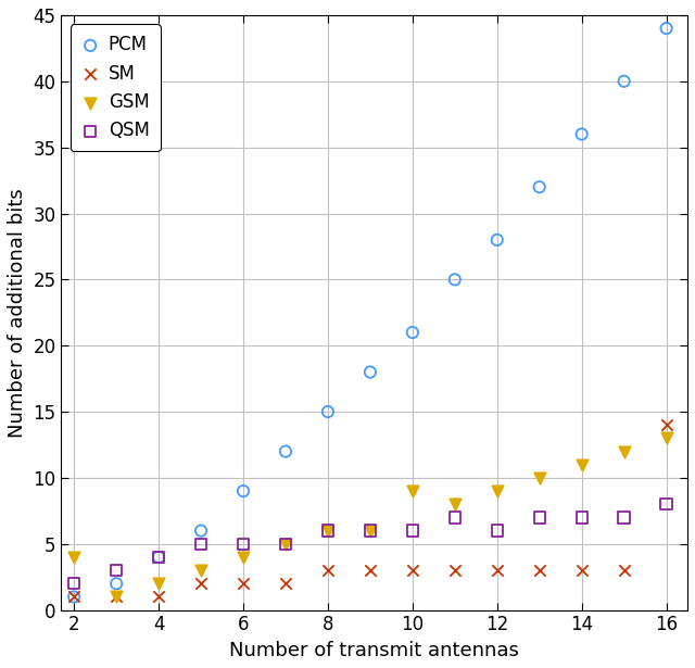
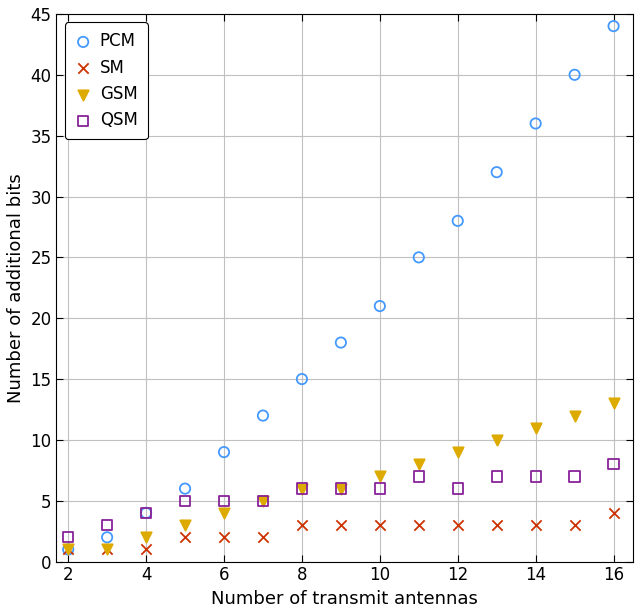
GSM/2: 4 -> 1
GSM/10: 9 -> 7
SM/16: 14 -> 4
